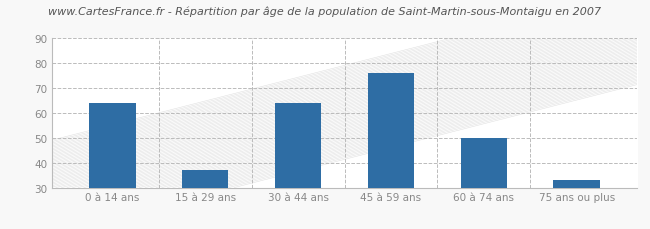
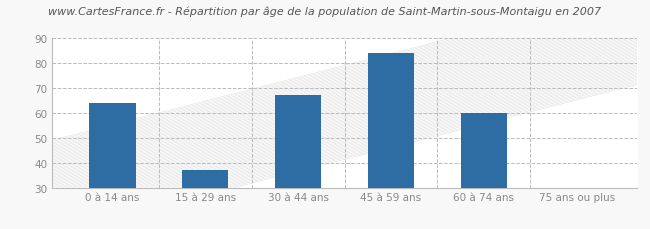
30 à 44 ans: 64 -> 67
45 à 59 ans: 76 -> 84
60 à 74 ans: 50 -> 60
75 ans ou plus: 33 -> 30
